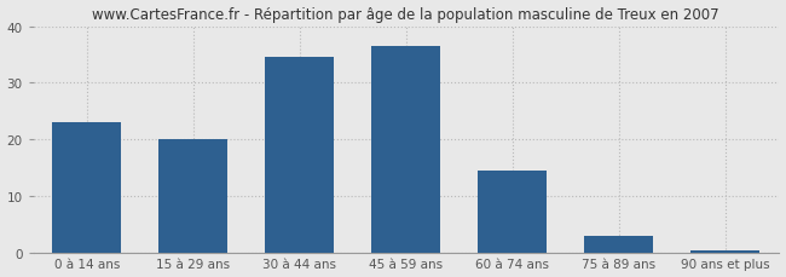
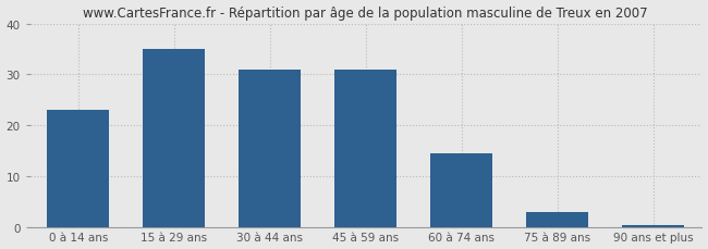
15 à 29 ans: 20.0 -> 35.0
30 à 44 ans: 34.5 -> 31.0
45 à 59 ans: 36.5 -> 31.0
